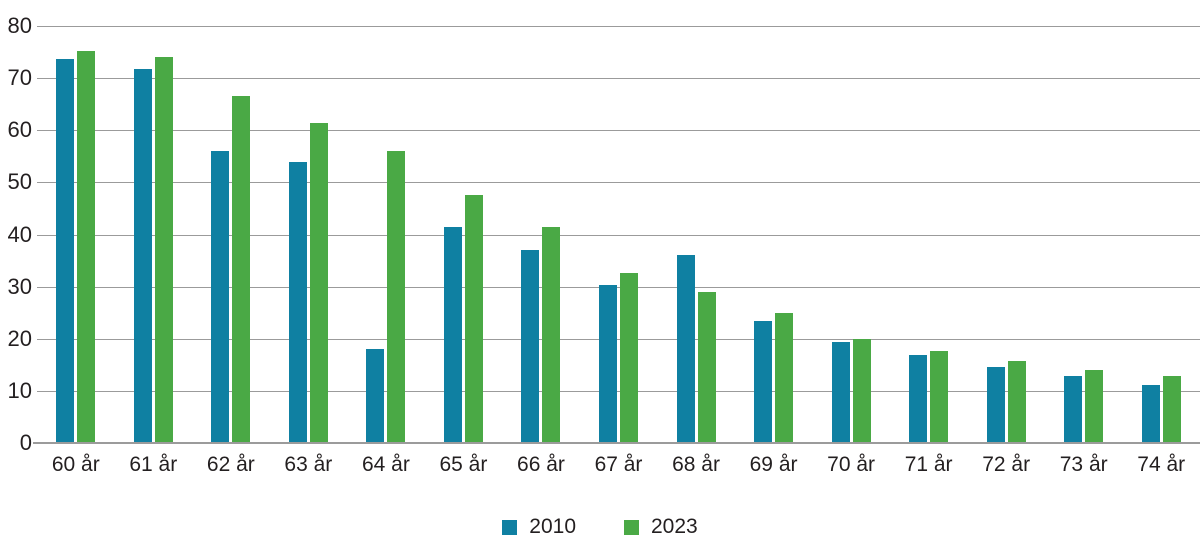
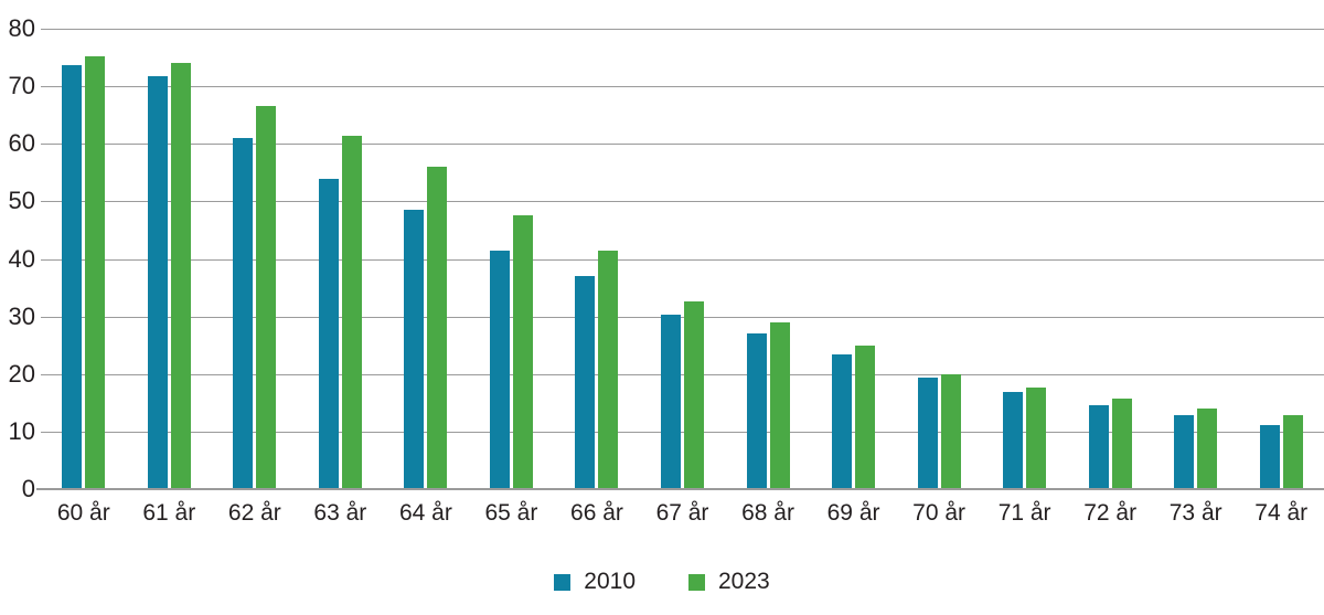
2010/62 år: 56 -> 61
2010/64 år: 18 -> 48
2010/68 år: 36 -> 27
